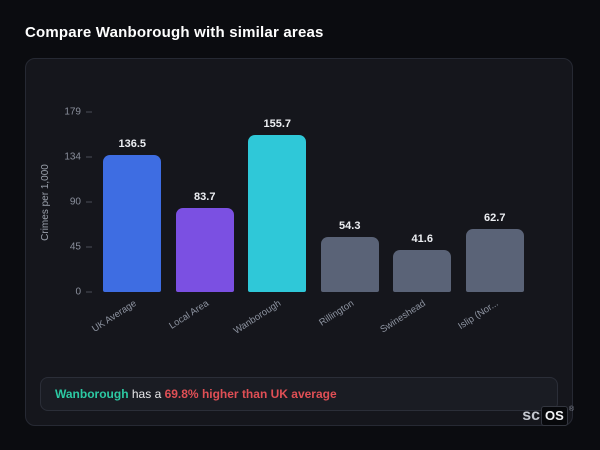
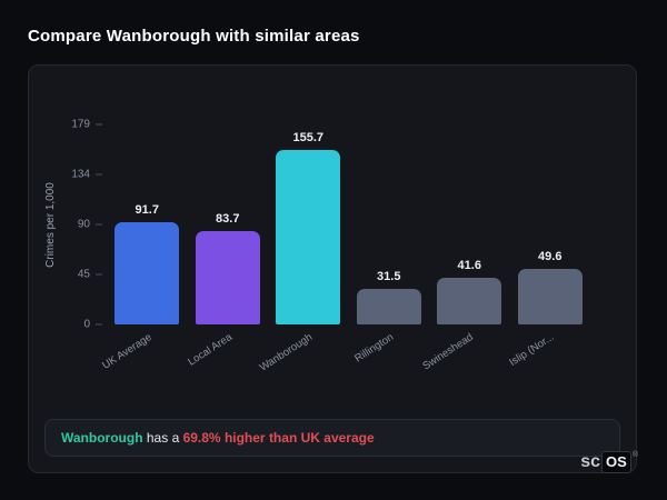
UK Average: 136.5 -> 91.7
Rillington: 54.3 -> 31.5
Islip (Nor...: 62.7 -> 49.6
